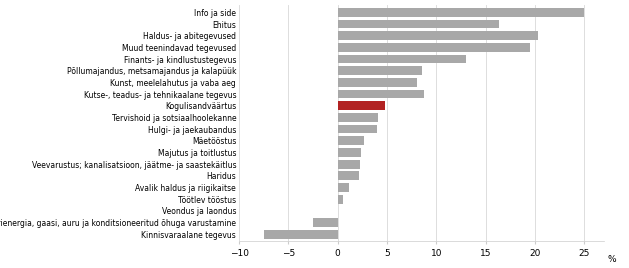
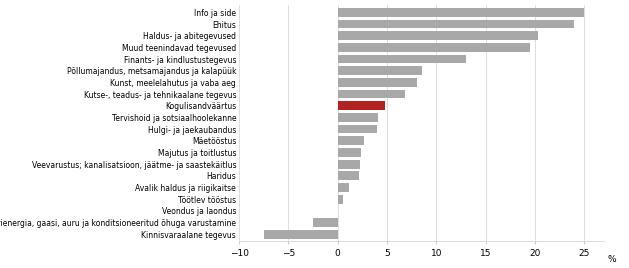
Ehitus: 16.4 -> 24.0
Kutse-, teadus- ja tehnikaalane tegevus: 8.8 -> 6.8
